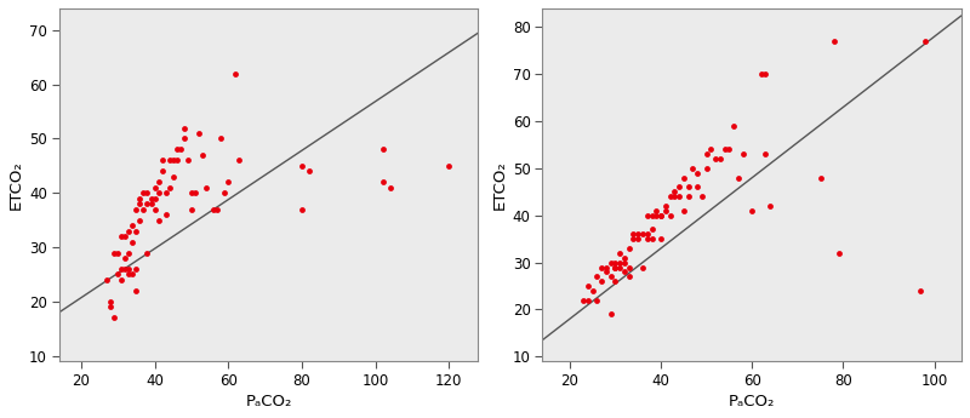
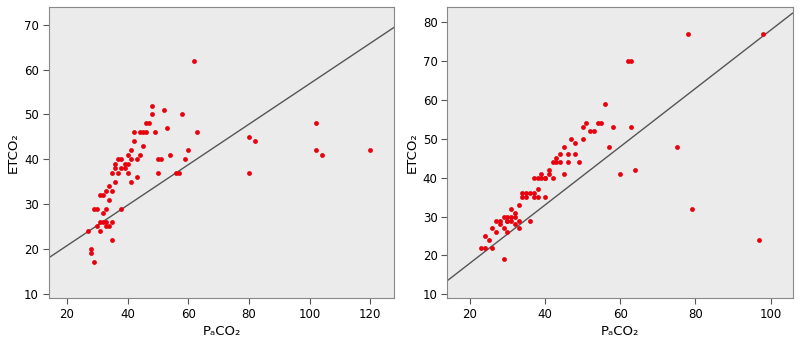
120: 45 -> 42
